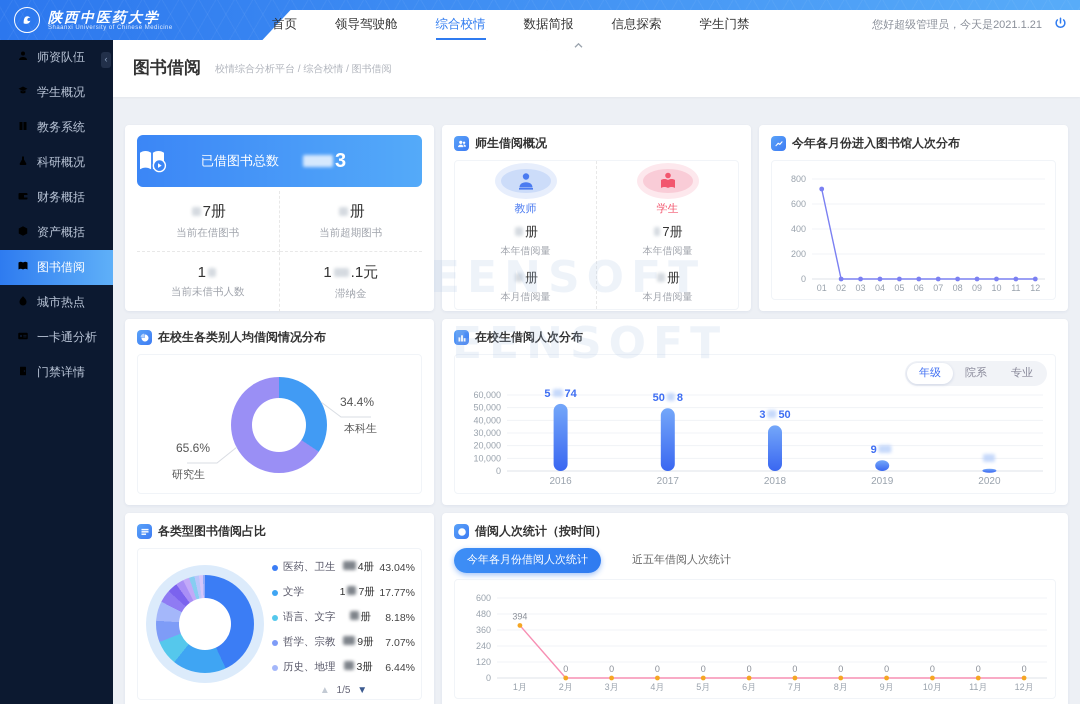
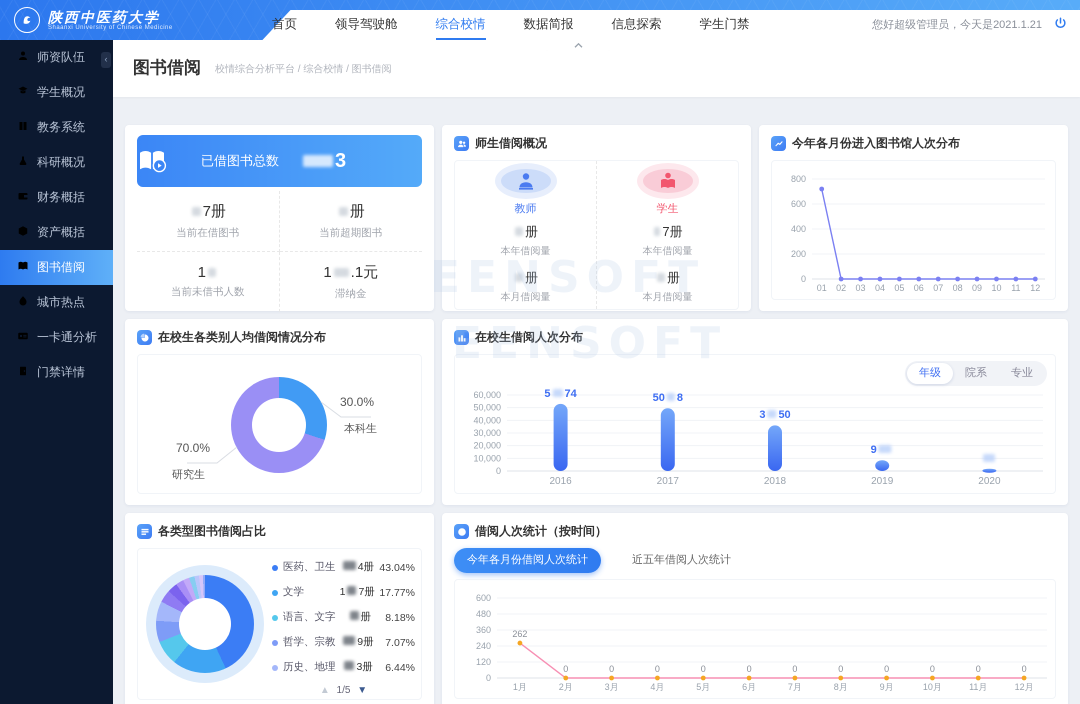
在校生各类别人均借阅情况分布/本科生: 34.4% -> 30.0%
在校生各类别人均借阅情况分布/研究生: 65.6% -> 70.0%
借阅人次统计（按时间）/1月: 394 -> 262
